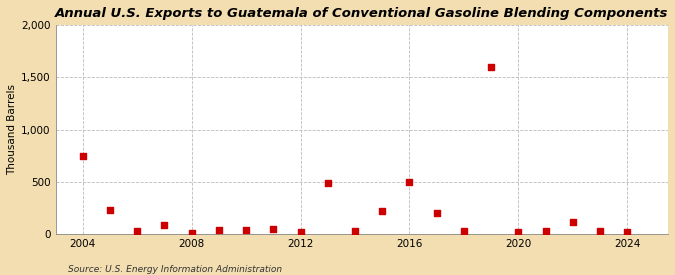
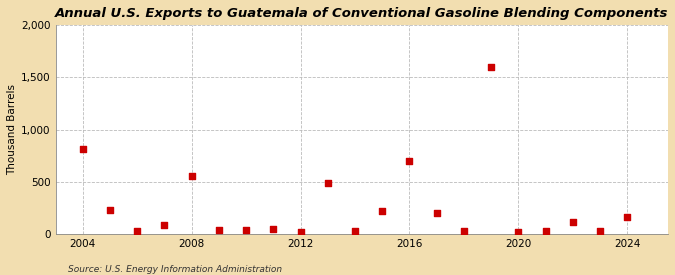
2004: 750 -> 810
2008: 0 -> 560
2016: 500 -> 700
2024: 20 -> 160
